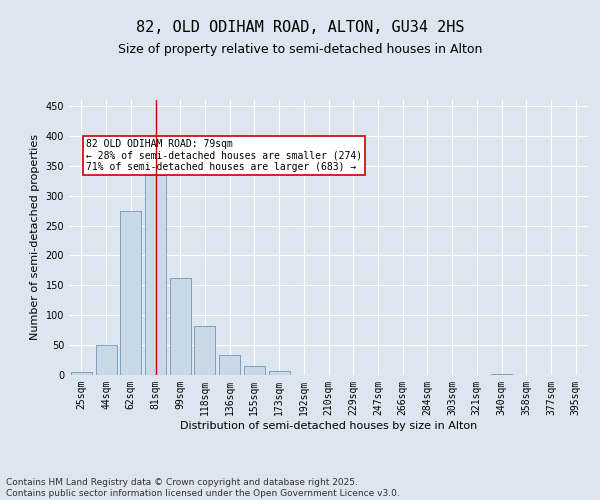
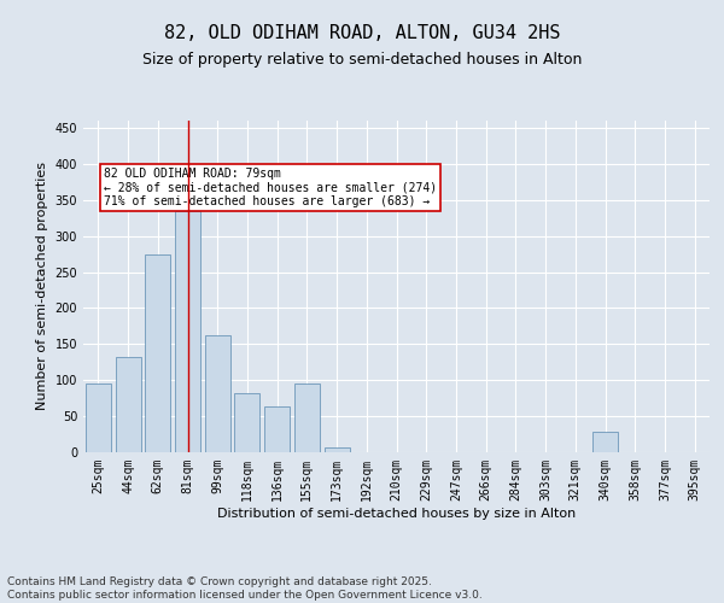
25sqm: 5 -> 96
44sqm: 50 -> 132
136sqm: 33 -> 64
155sqm: 15 -> 96
340sqm: 2 -> 28
